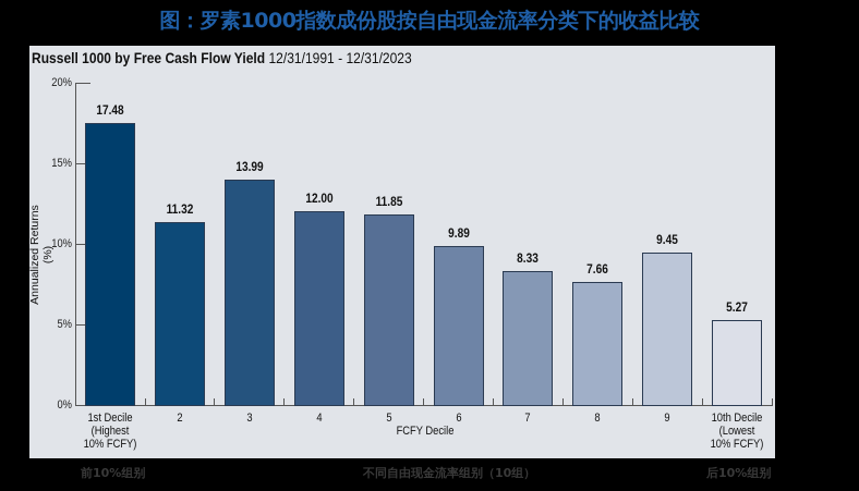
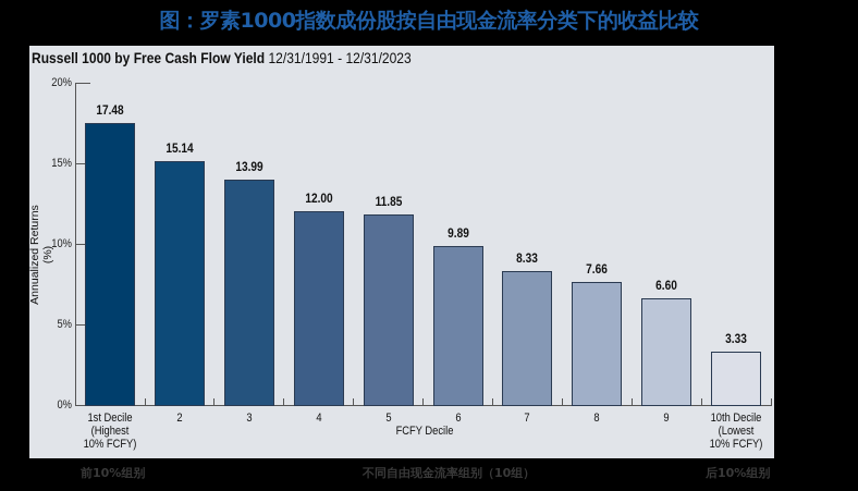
2: 11.32 -> 15.14
9: 9.45 -> 6.60
10th Decile (Lowest 10% FCFY): 5.27 -> 3.33
